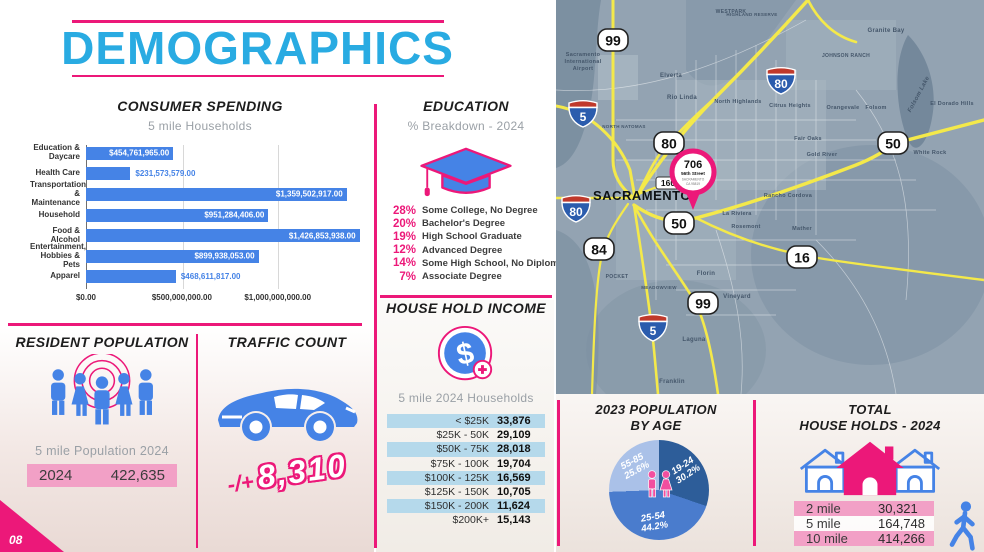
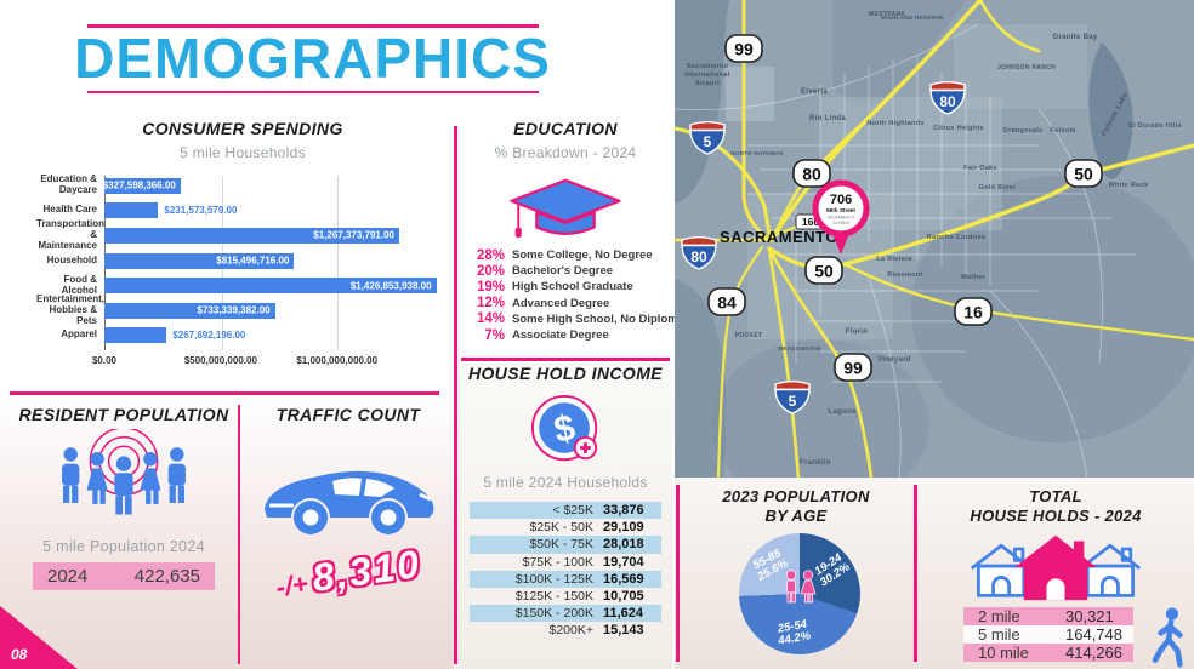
CONSUMER SPENDING/Education & Daycare: $454,761,965.00 -> $327,598,366.00
CONSUMER SPENDING/Transportation & Maintenance: $1,359,502,917.00 -> $1,267,373,791.00
CONSUMER SPENDING/Household: $951,284,406.00 -> $815,496,716.00
CONSUMER SPENDING/Entertainment, Hobbies & Pets: $899,938,053.00 -> $733,339,382.00
CONSUMER SPENDING/Apparel: $468,611,817.00 -> $267,692,196.00
